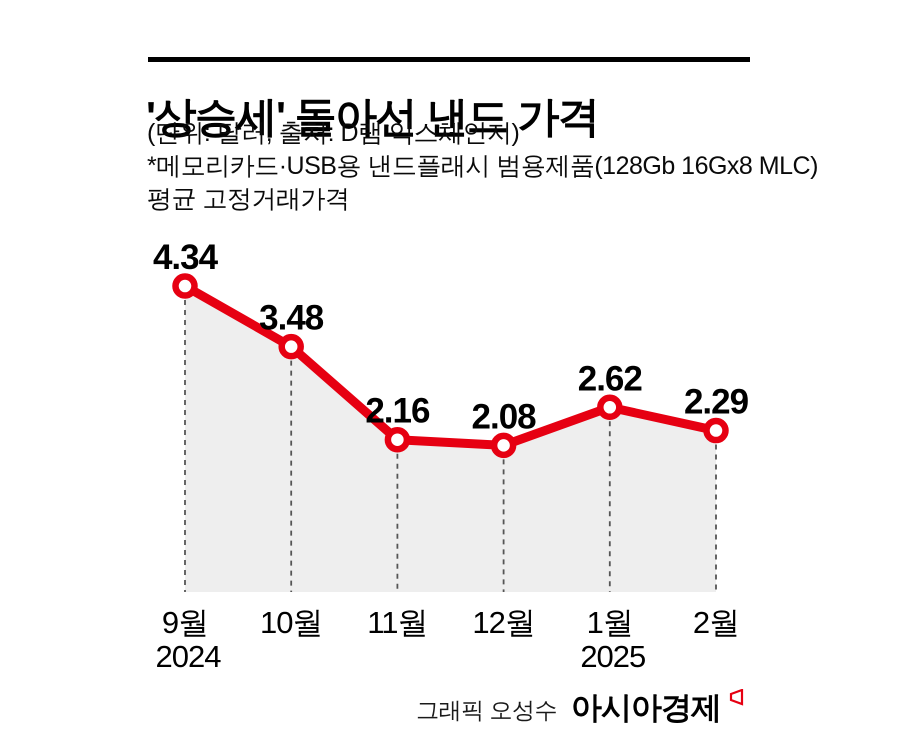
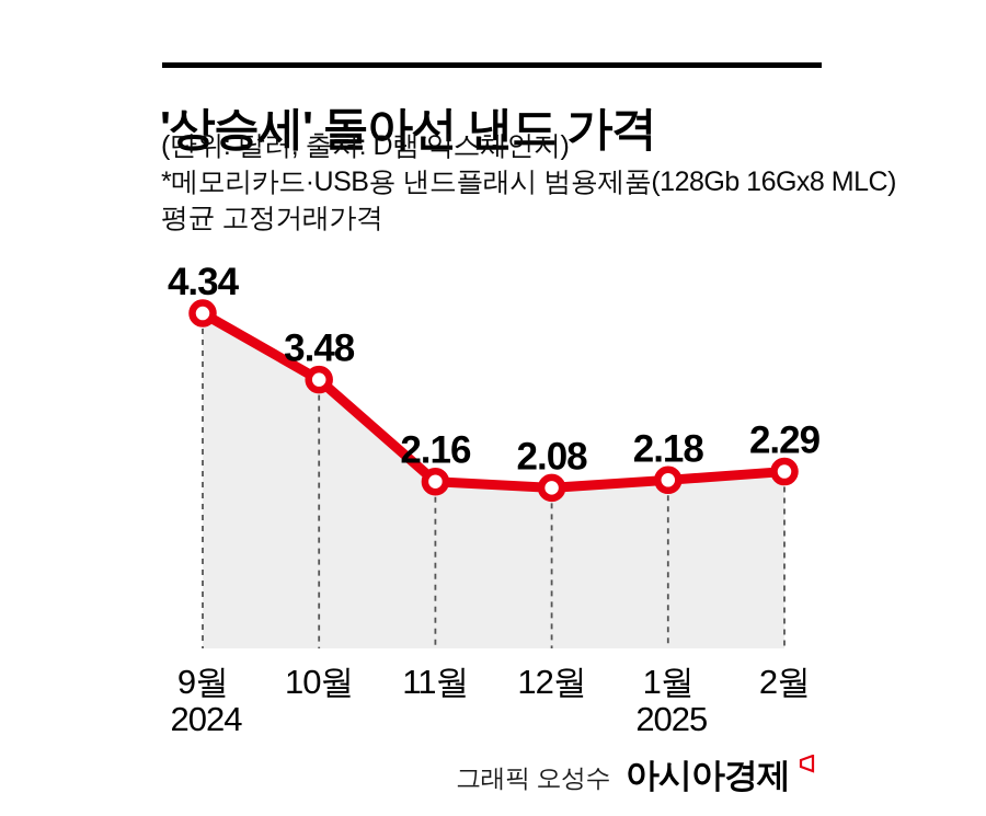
1월: 2.62 -> 2.18
